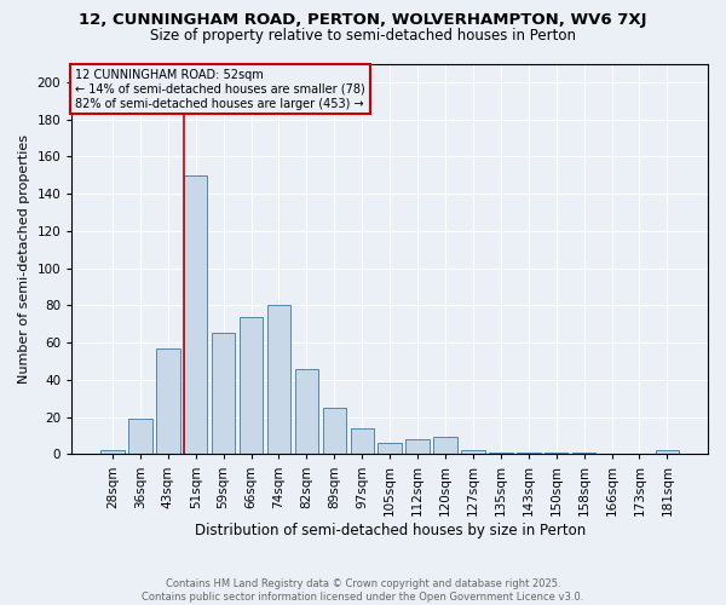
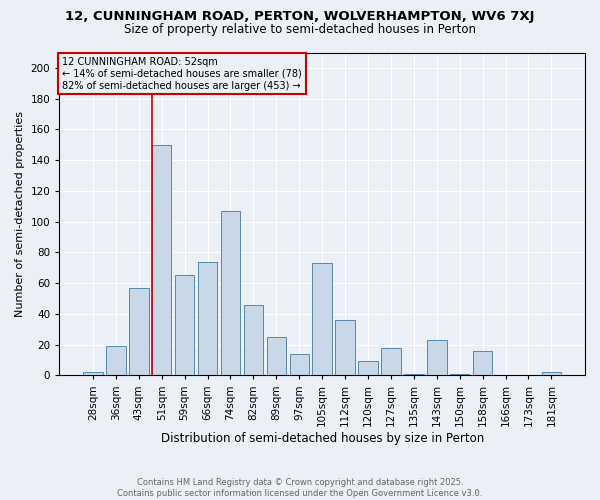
74sqm: 80 -> 107
105sqm: 6 -> 73
112sqm: 8 -> 36
127sqm: 2 -> 18
143sqm: 1 -> 23
158sqm: 1 -> 16
